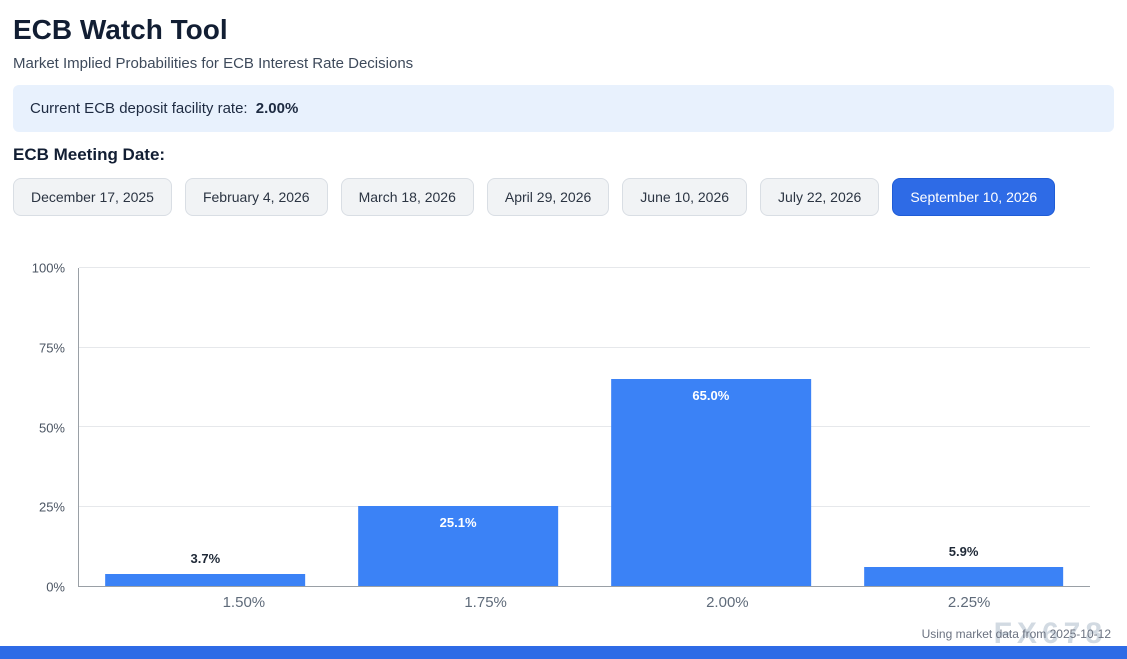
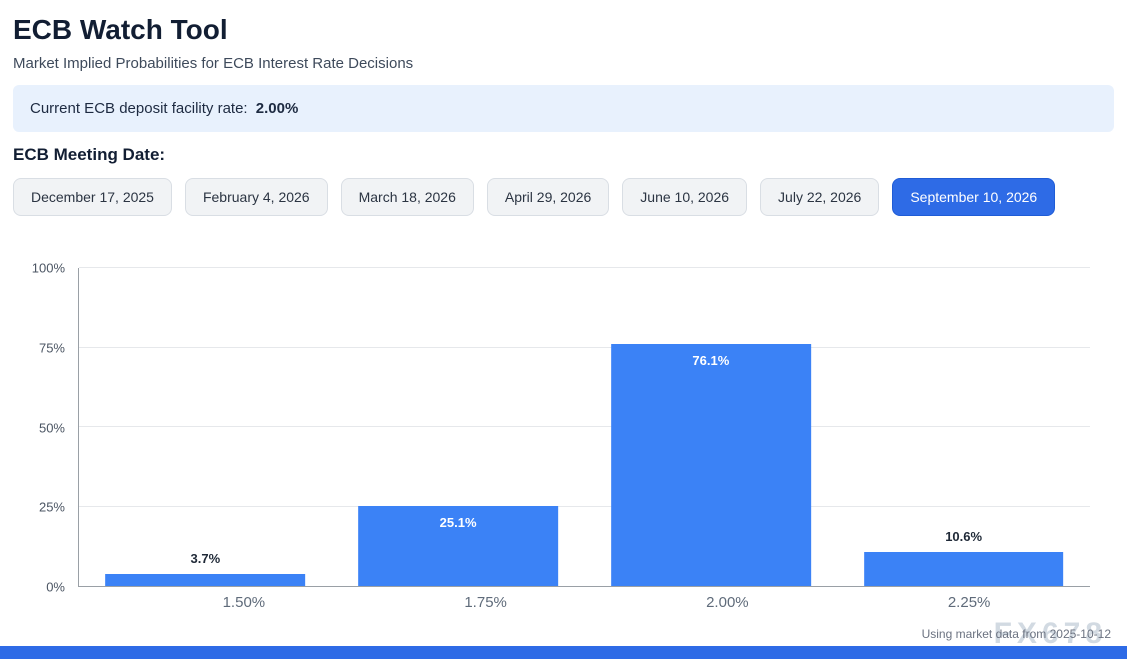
2.00%: 65.0% -> 76.1%
2.25%: 5.9% -> 10.6%
